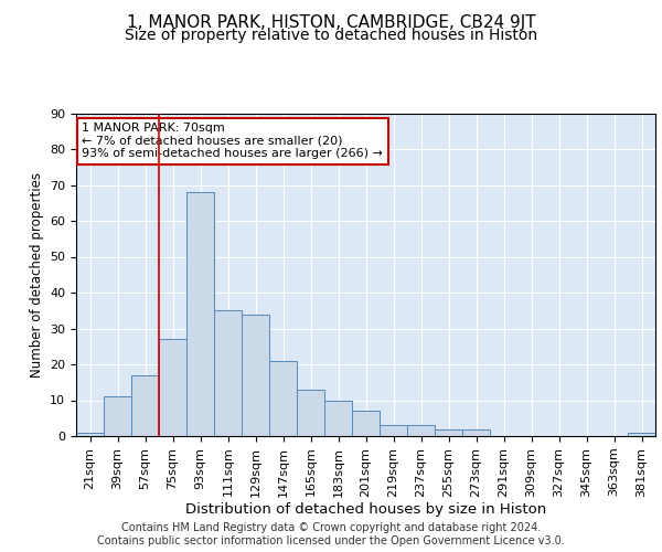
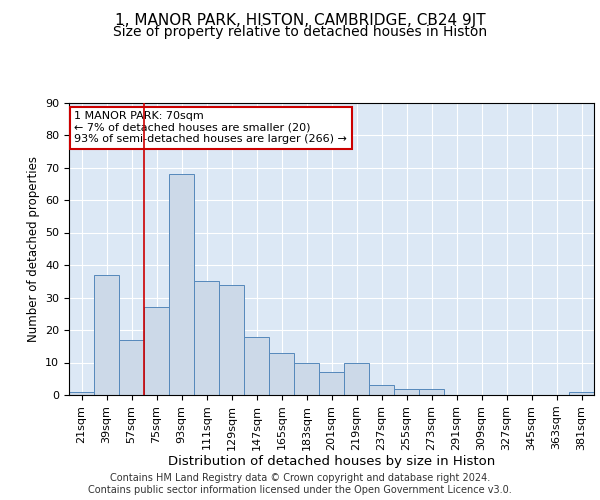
39sqm: 11 -> 37
147sqm: 21 -> 18
219sqm: 3 -> 10
